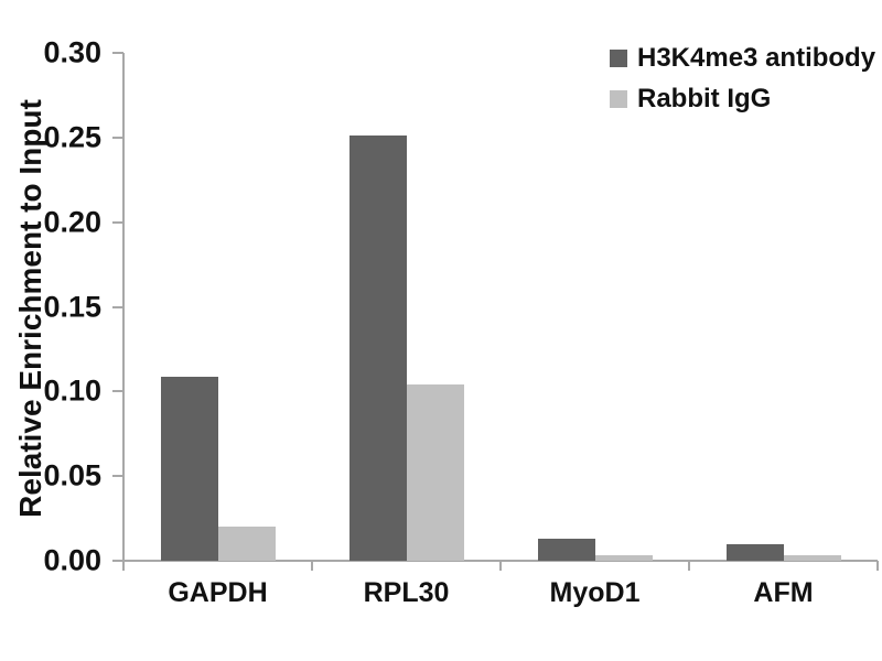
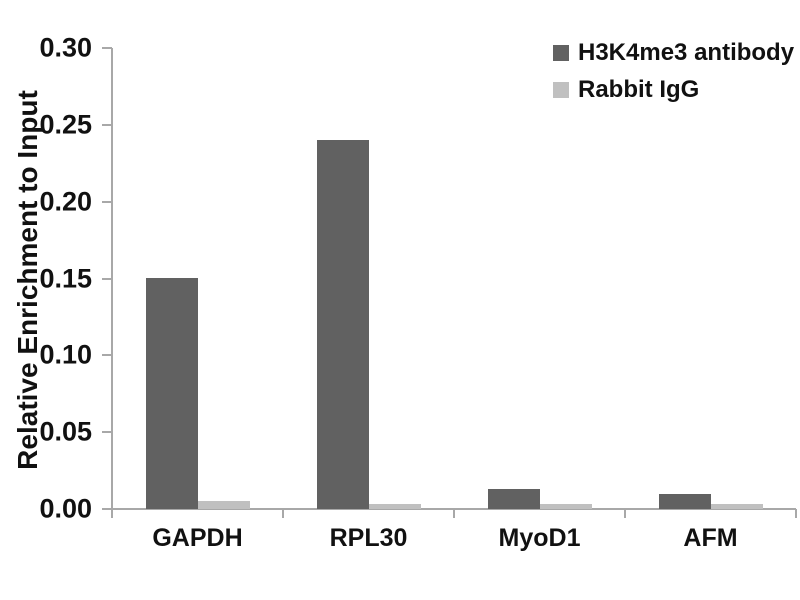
H3K4me3 antibody/GAPDH: 0.109 -> 0.150
Rabbit IgG/GAPDH: 0.020 -> 0.005
H3K4me3 antibody/RPL30: 0.251 -> 0.240
Rabbit IgG/RPL30: 0.104 -> 0.003
